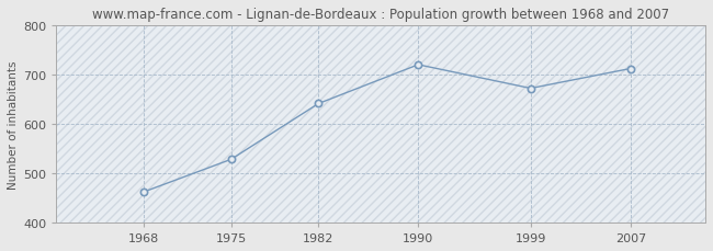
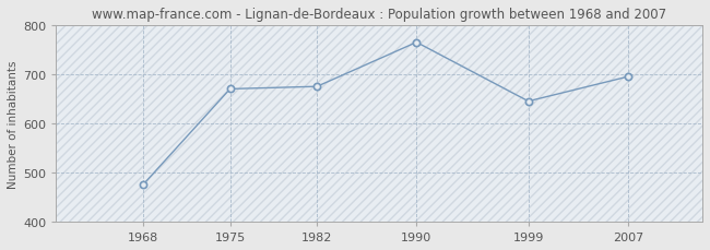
1968: 462 -> 475
1975: 528 -> 670
1982: 641 -> 675
1990: 720 -> 765
1999: 672 -> 645
2007: 712 -> 695
